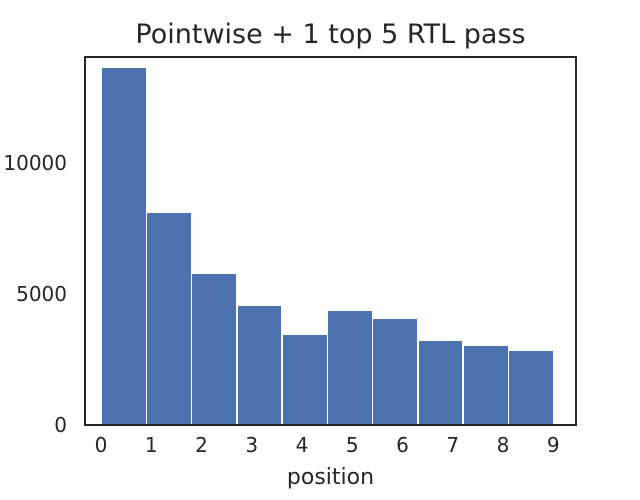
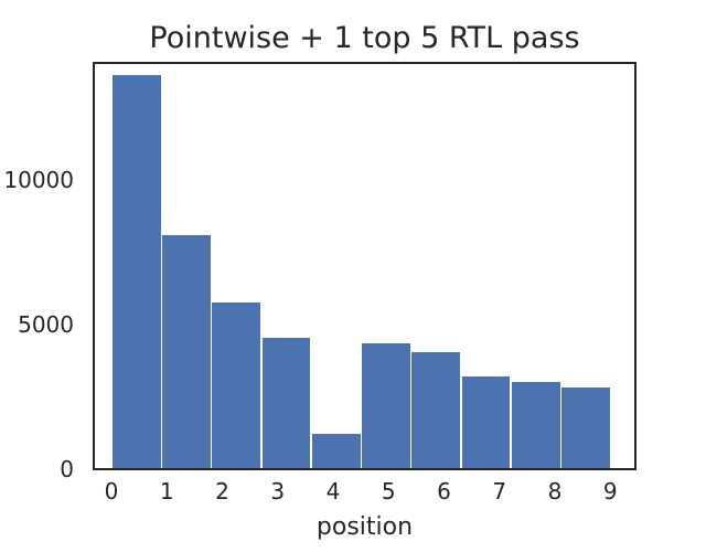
4: 3400 -> 1200
